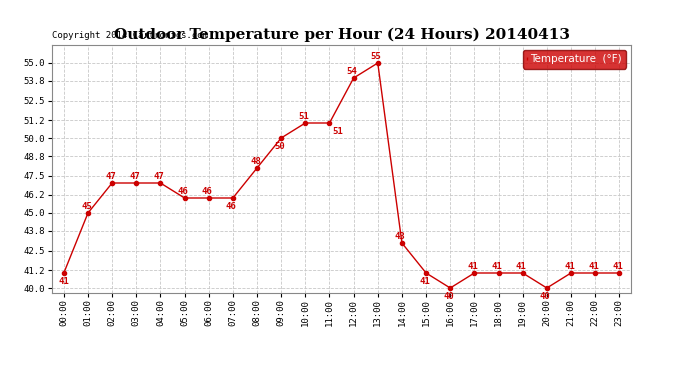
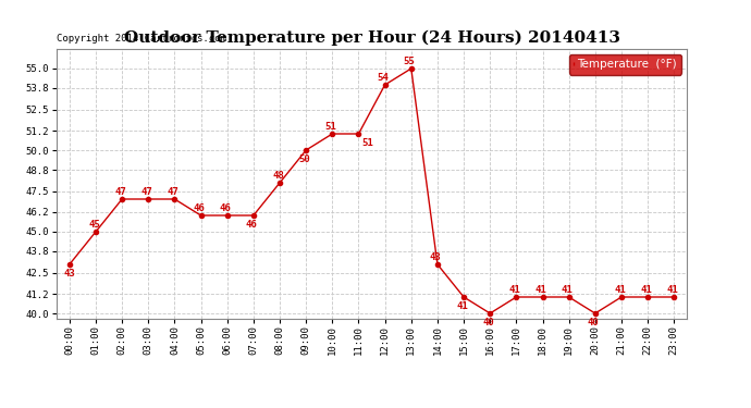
00:00: 41 -> 43
